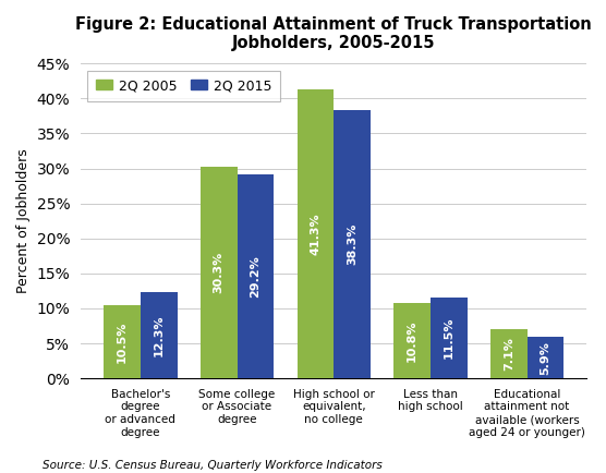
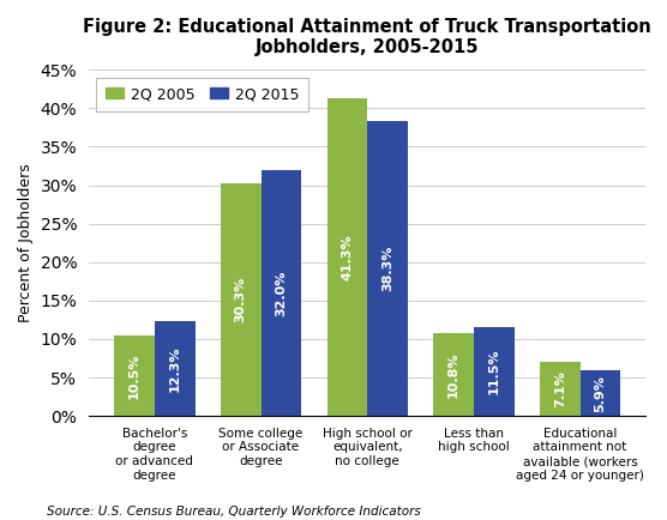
2Q 2015/Some college or Associate degree: 29.2% -> 32.0%
